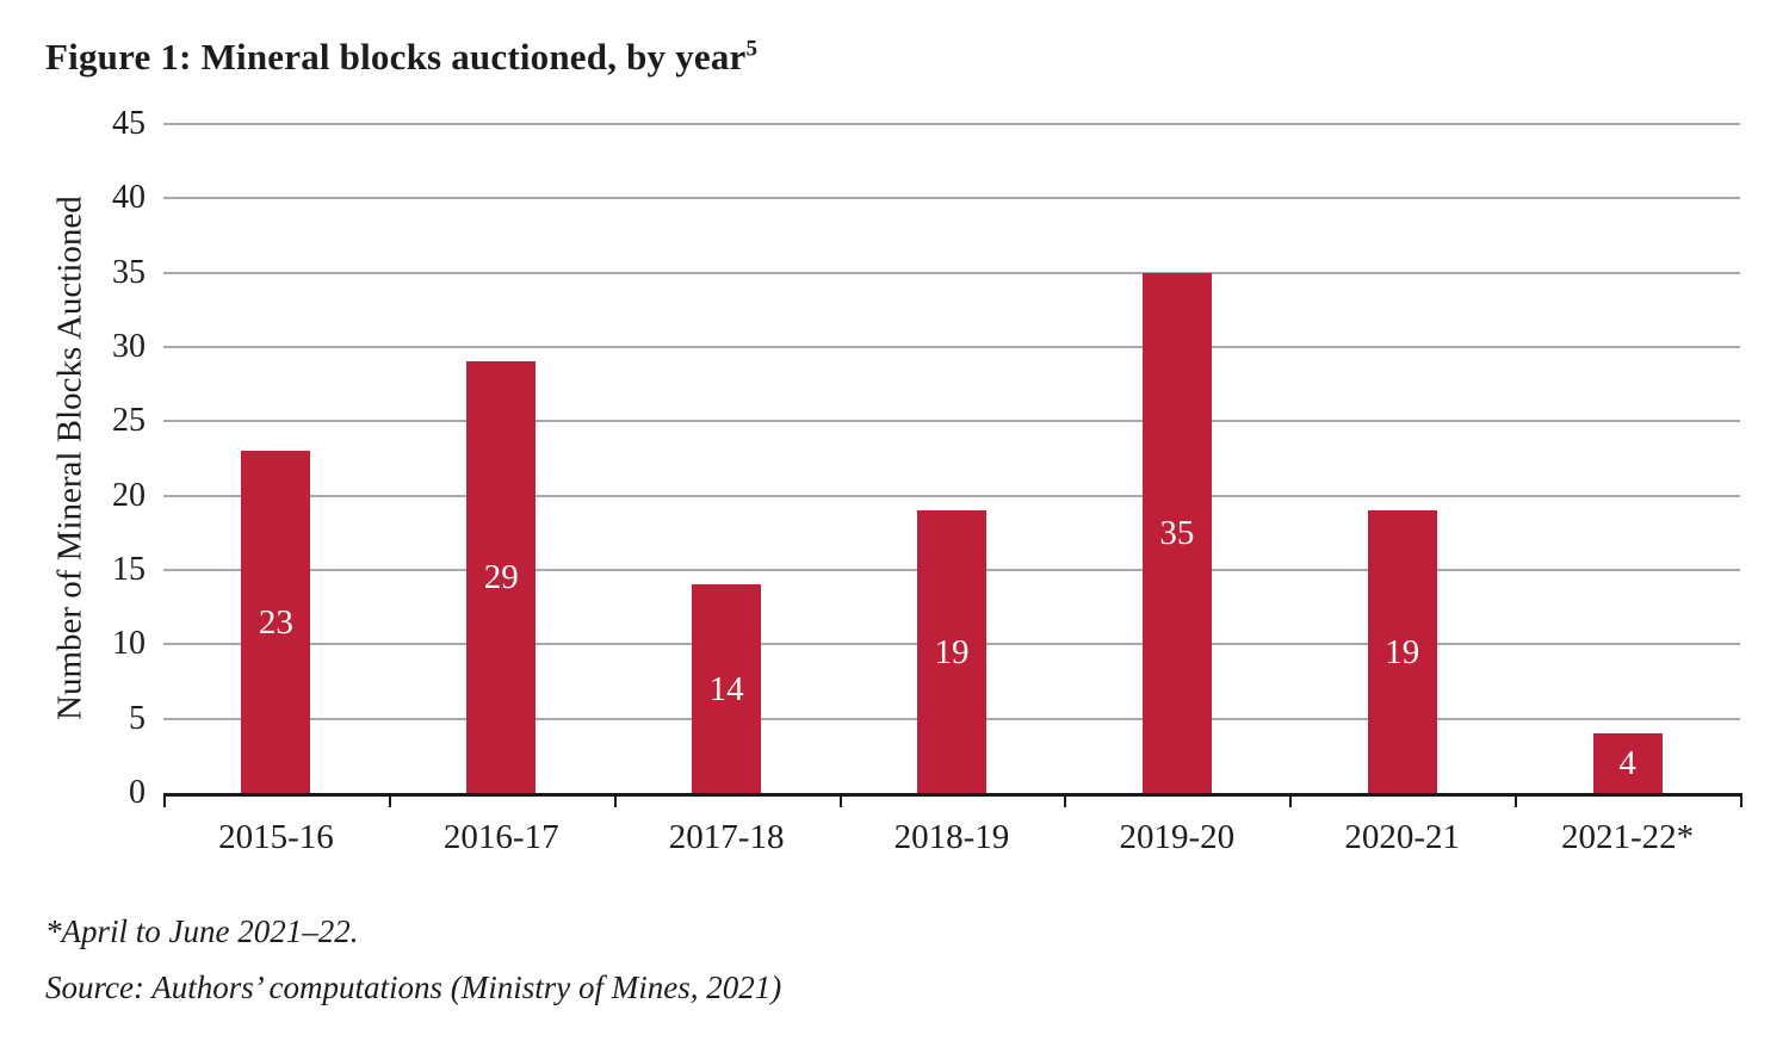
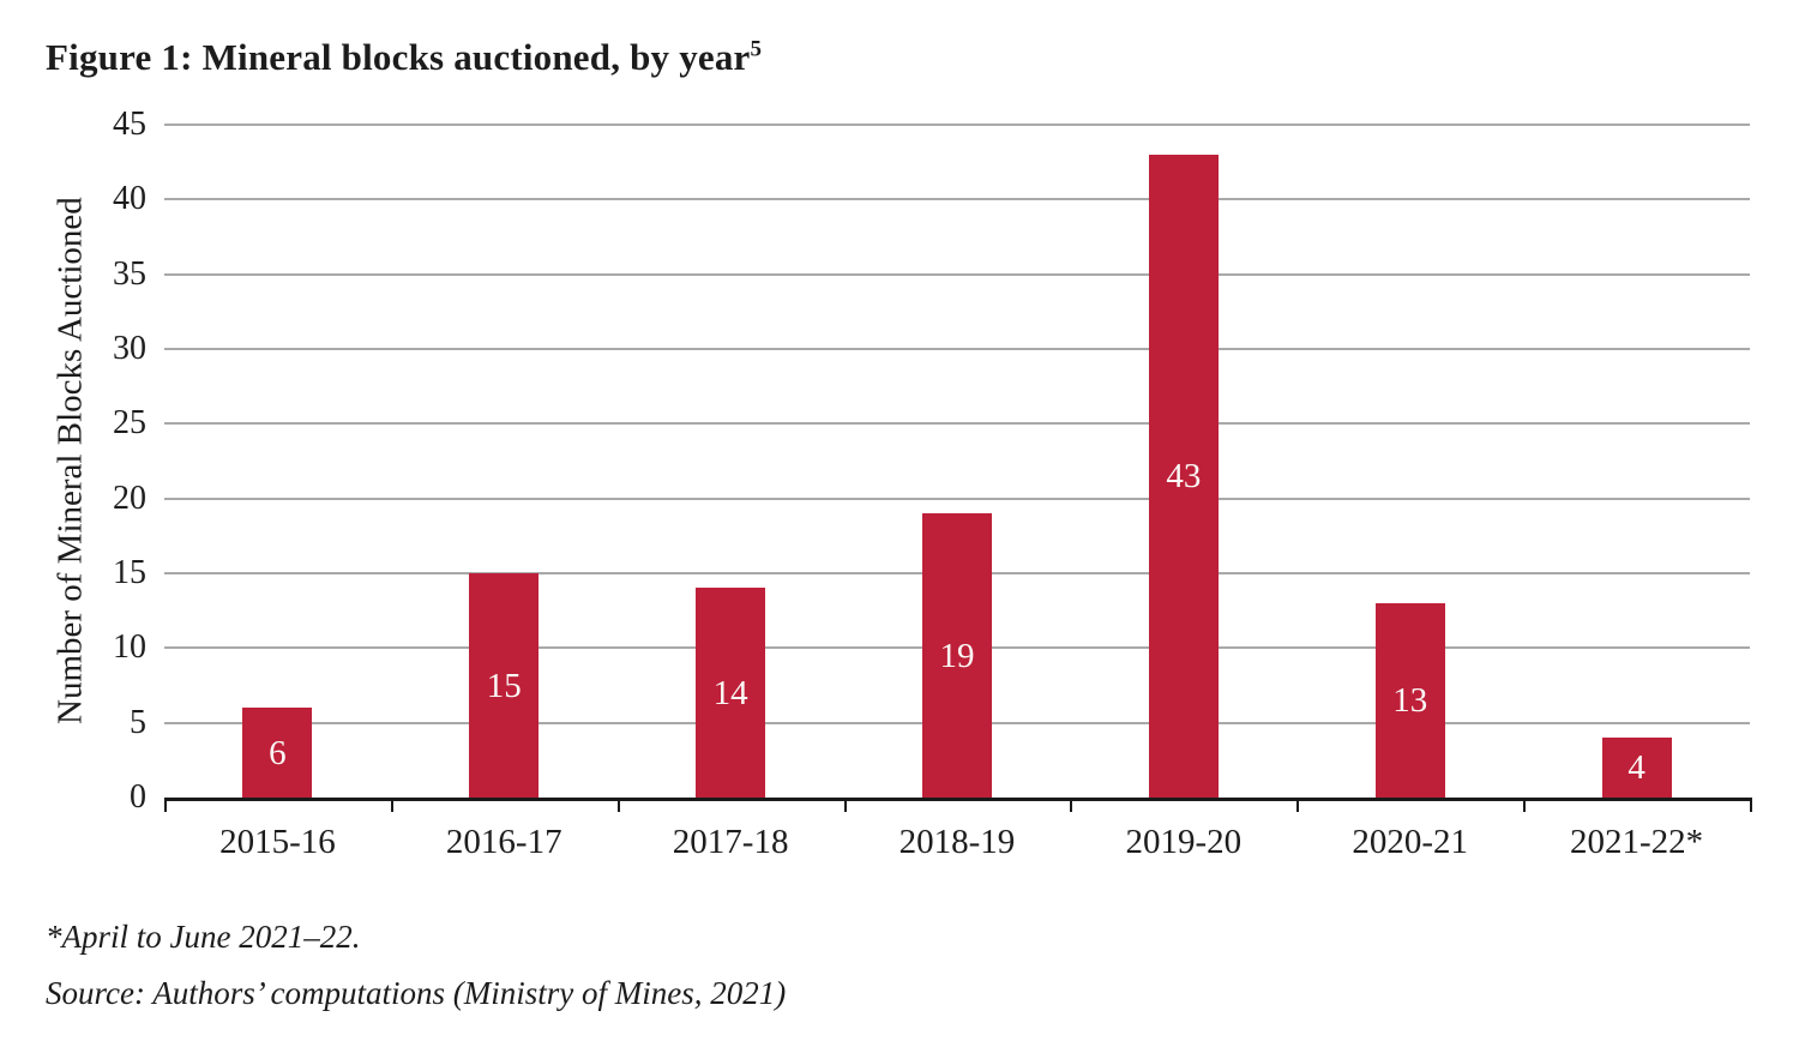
2015-16: 23 -> 6
2016-17: 29 -> 15
2019-20: 35 -> 43
2020-21: 19 -> 13
